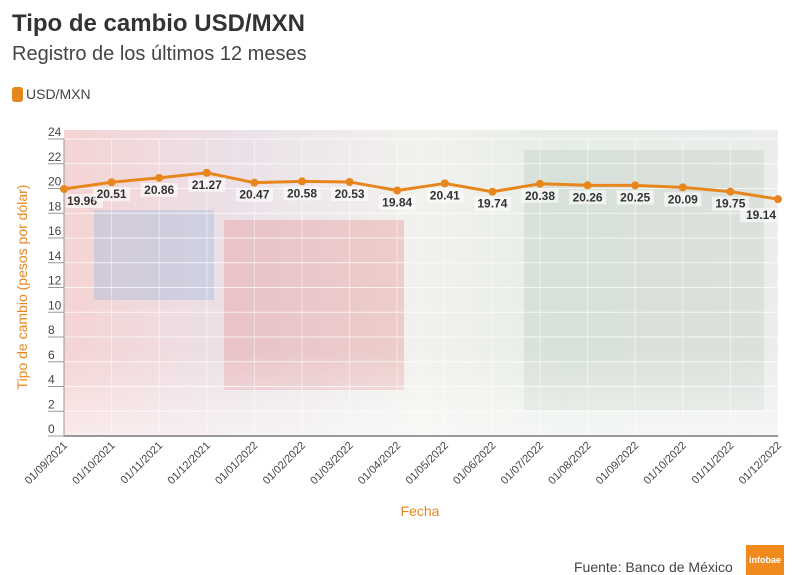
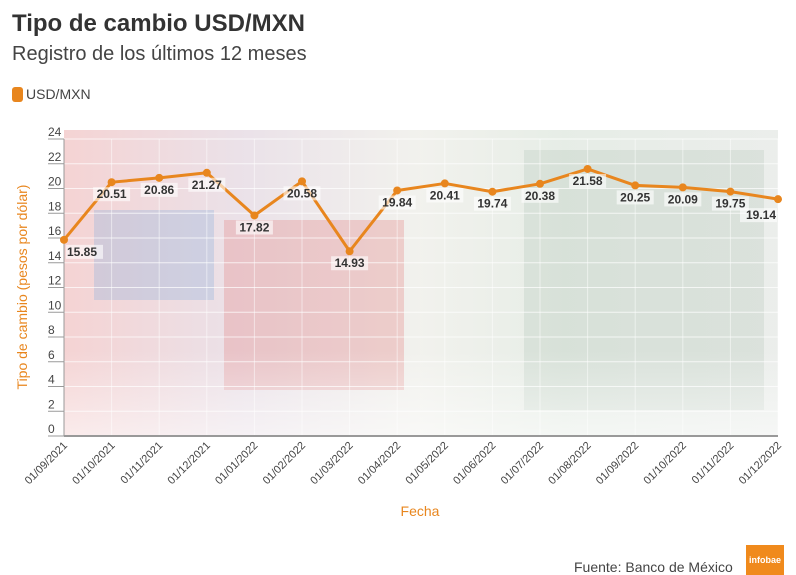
01/09/2021: 19.96 -> 15.85
01/01/2022: 20.47 -> 17.82
01/03/2022: 20.53 -> 14.93
01/08/2022: 20.26 -> 21.58
